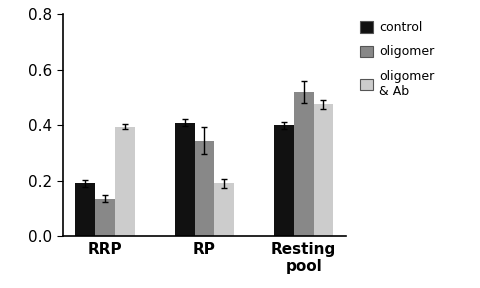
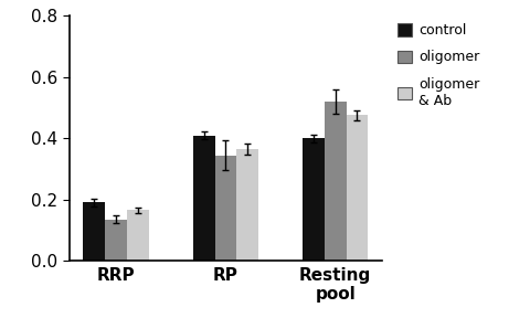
oligomer & Ab/RRP: 0.395 -> 0.165
oligomer & Ab/RP: 0.190 -> 0.365
